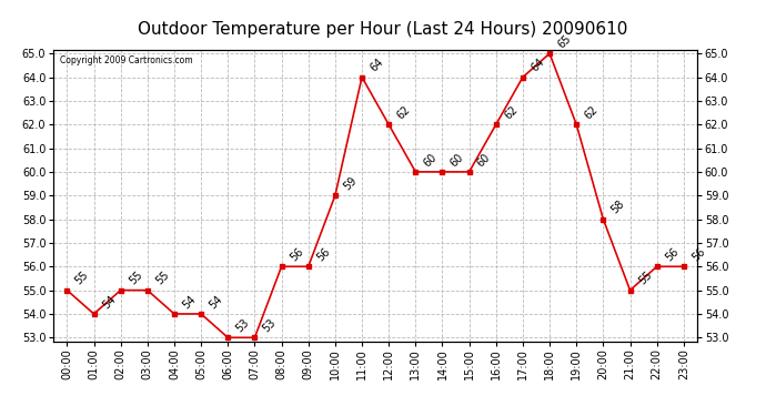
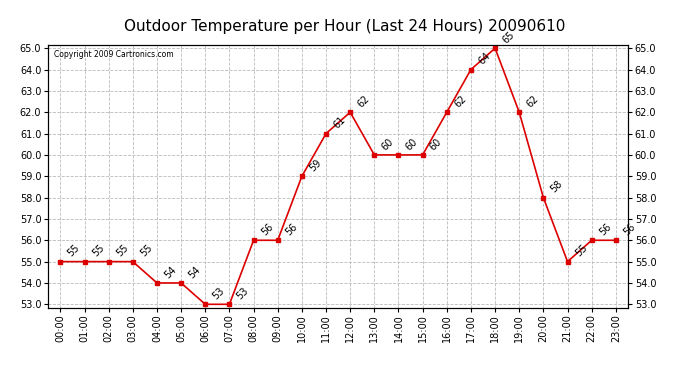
01:00: 54 -> 55
11:00: 64 -> 61
